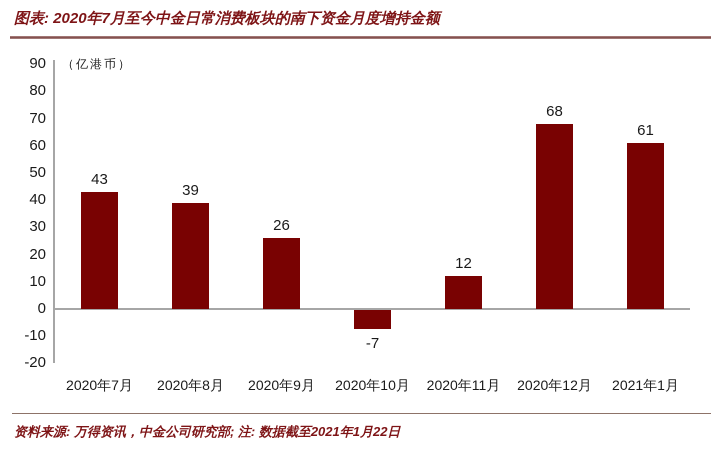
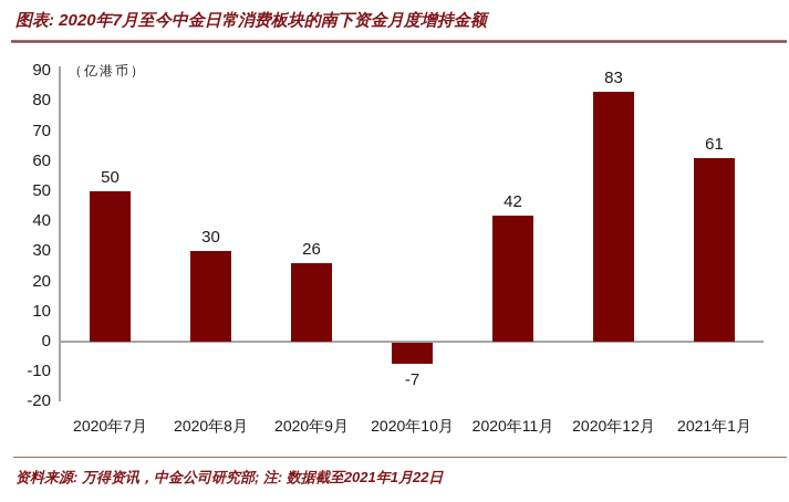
2020年7月: 43 -> 50
2020年8月: 39 -> 30
2020年11月: 12 -> 42
2020年12月: 68 -> 83
